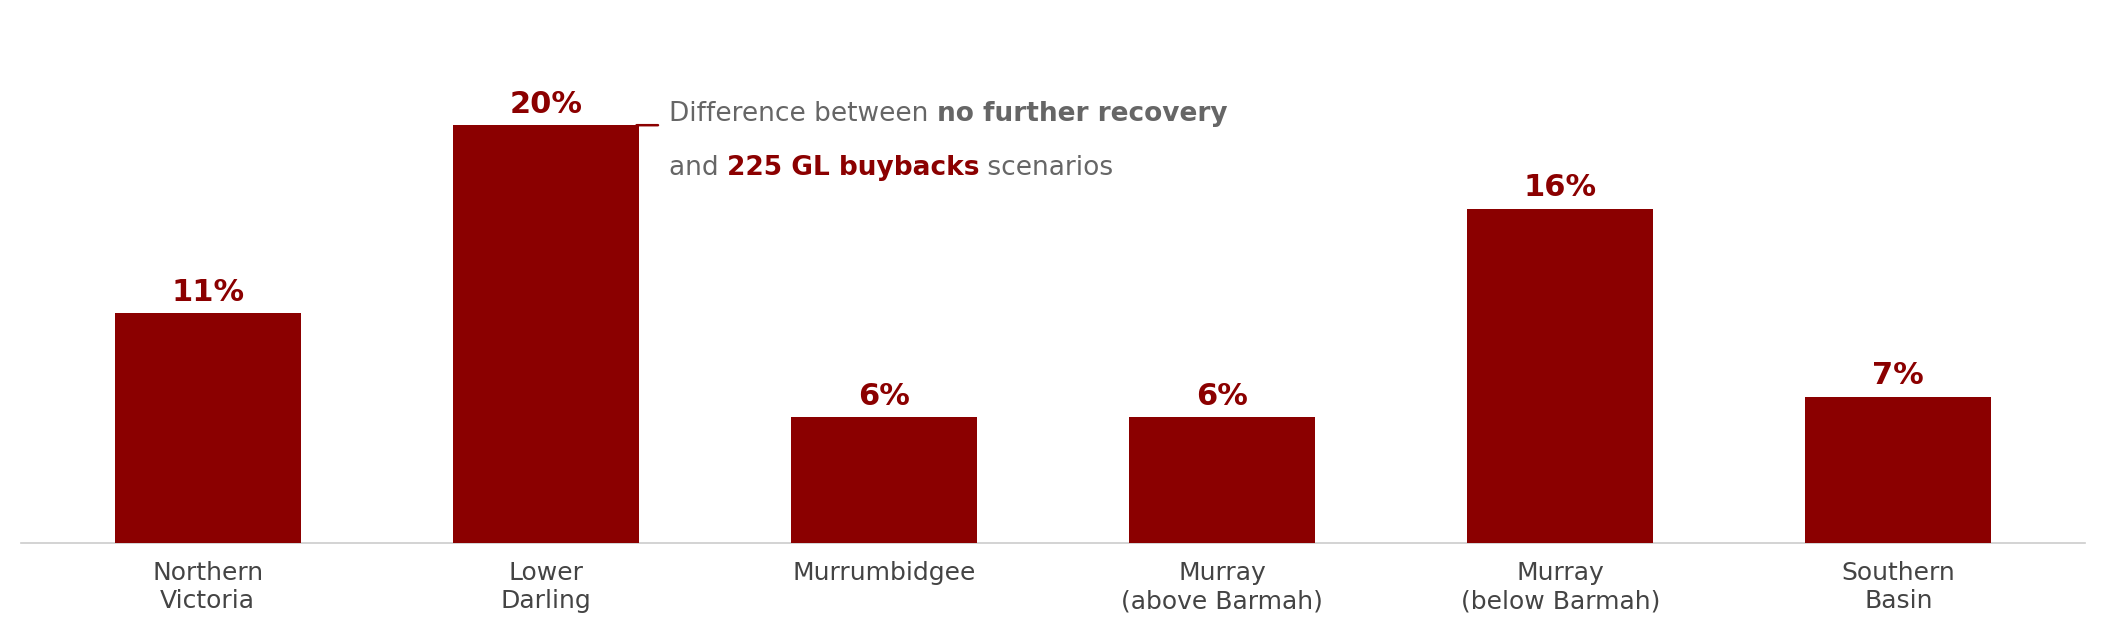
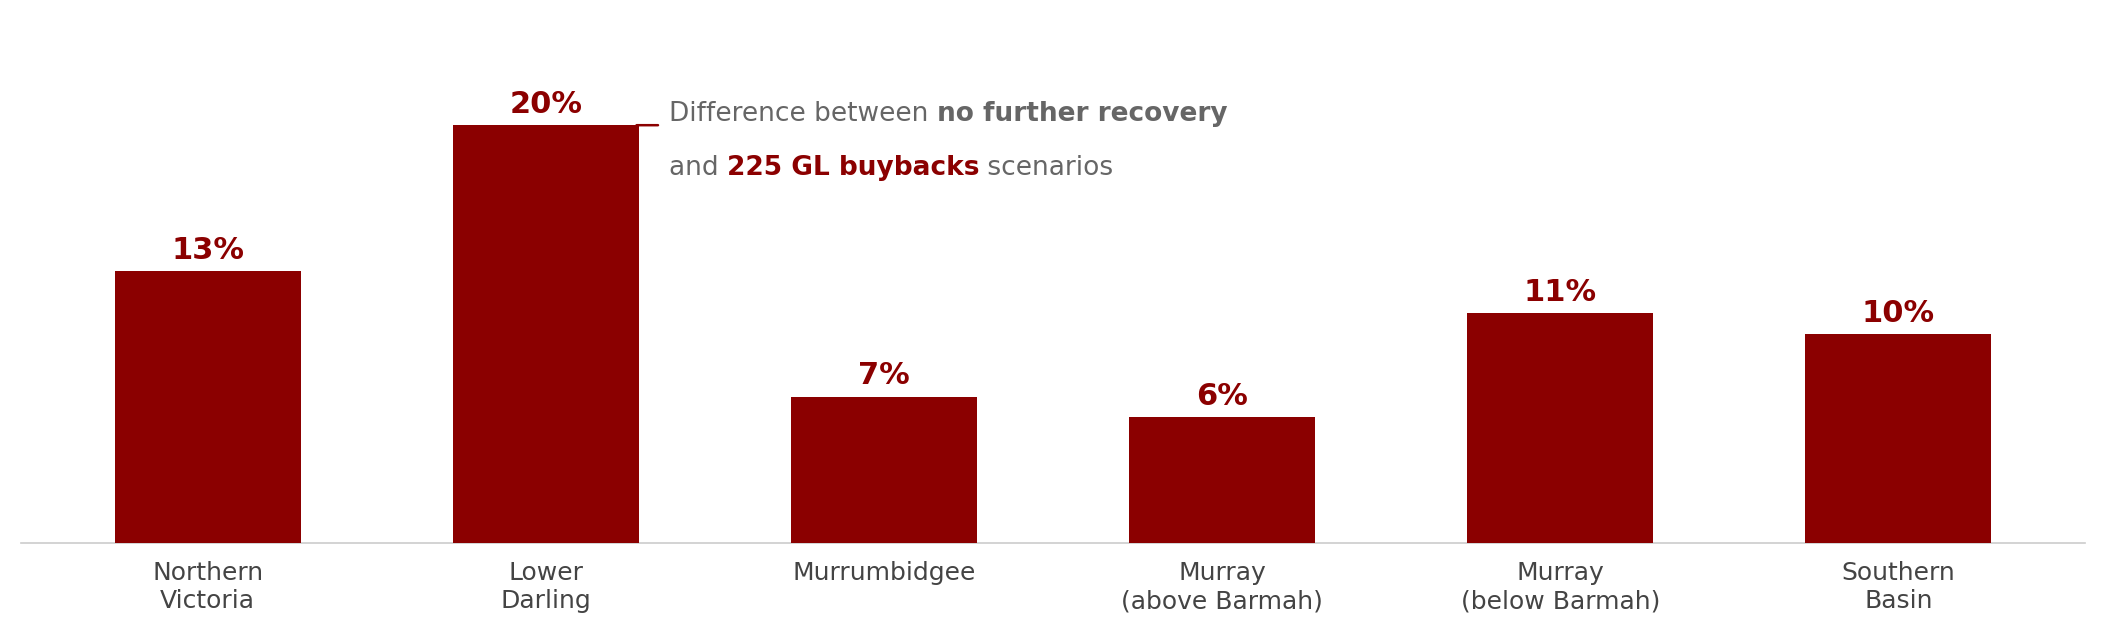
Northern Victoria: 11% -> 13%
Murrumbidgee: 6% -> 7%
Murray (below Barmah): 16% -> 11%
Southern Basin: 7% -> 10%
